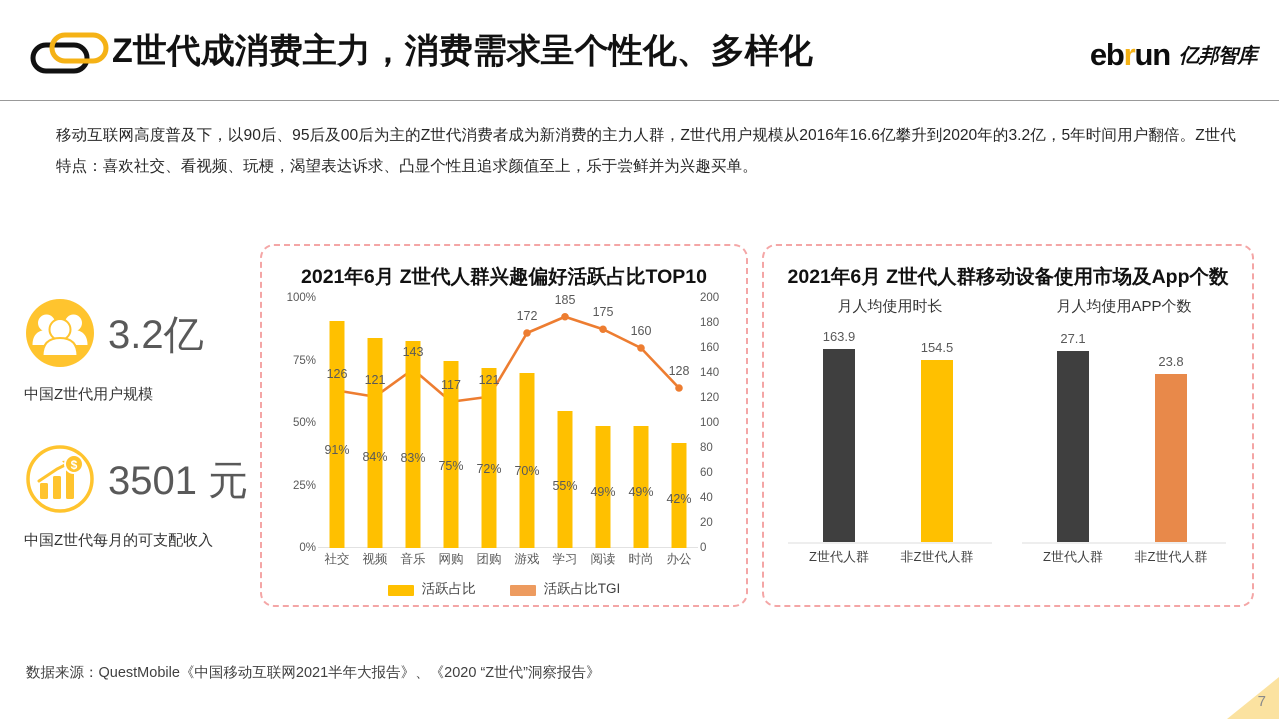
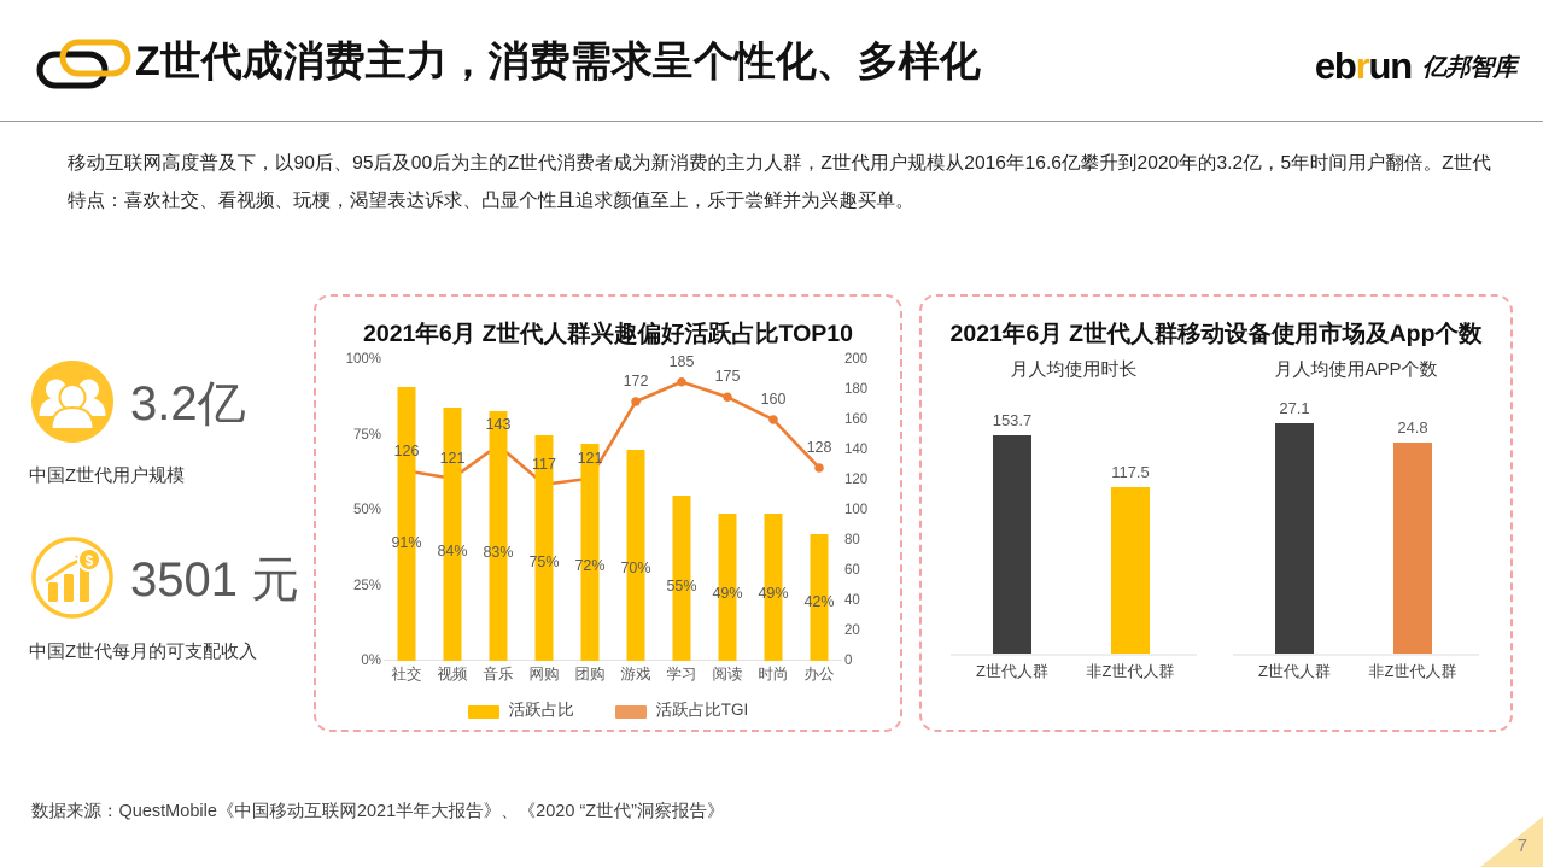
月人均使用时长/Z世代人群: 163.9 -> 153.7
月人均使用时长/非Z世代人群: 154.5 -> 117.5
月人均使用APP个数/非Z世代人群: 23.8 -> 24.8
